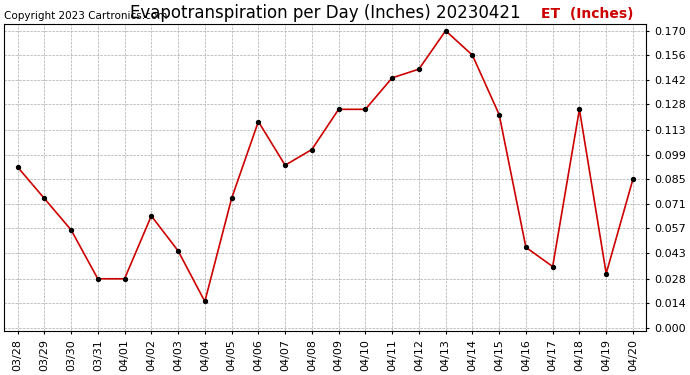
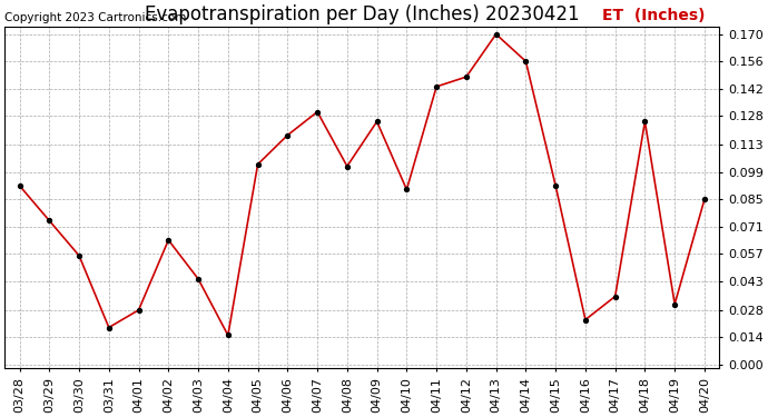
03/31: 0.028 -> 0.019
04/05: 0.074 -> 0.103
04/07: 0.093 -> 0.130
04/10: 0.125 -> 0.090
04/15: 0.122 -> 0.092
04/16: 0.046 -> 0.023
